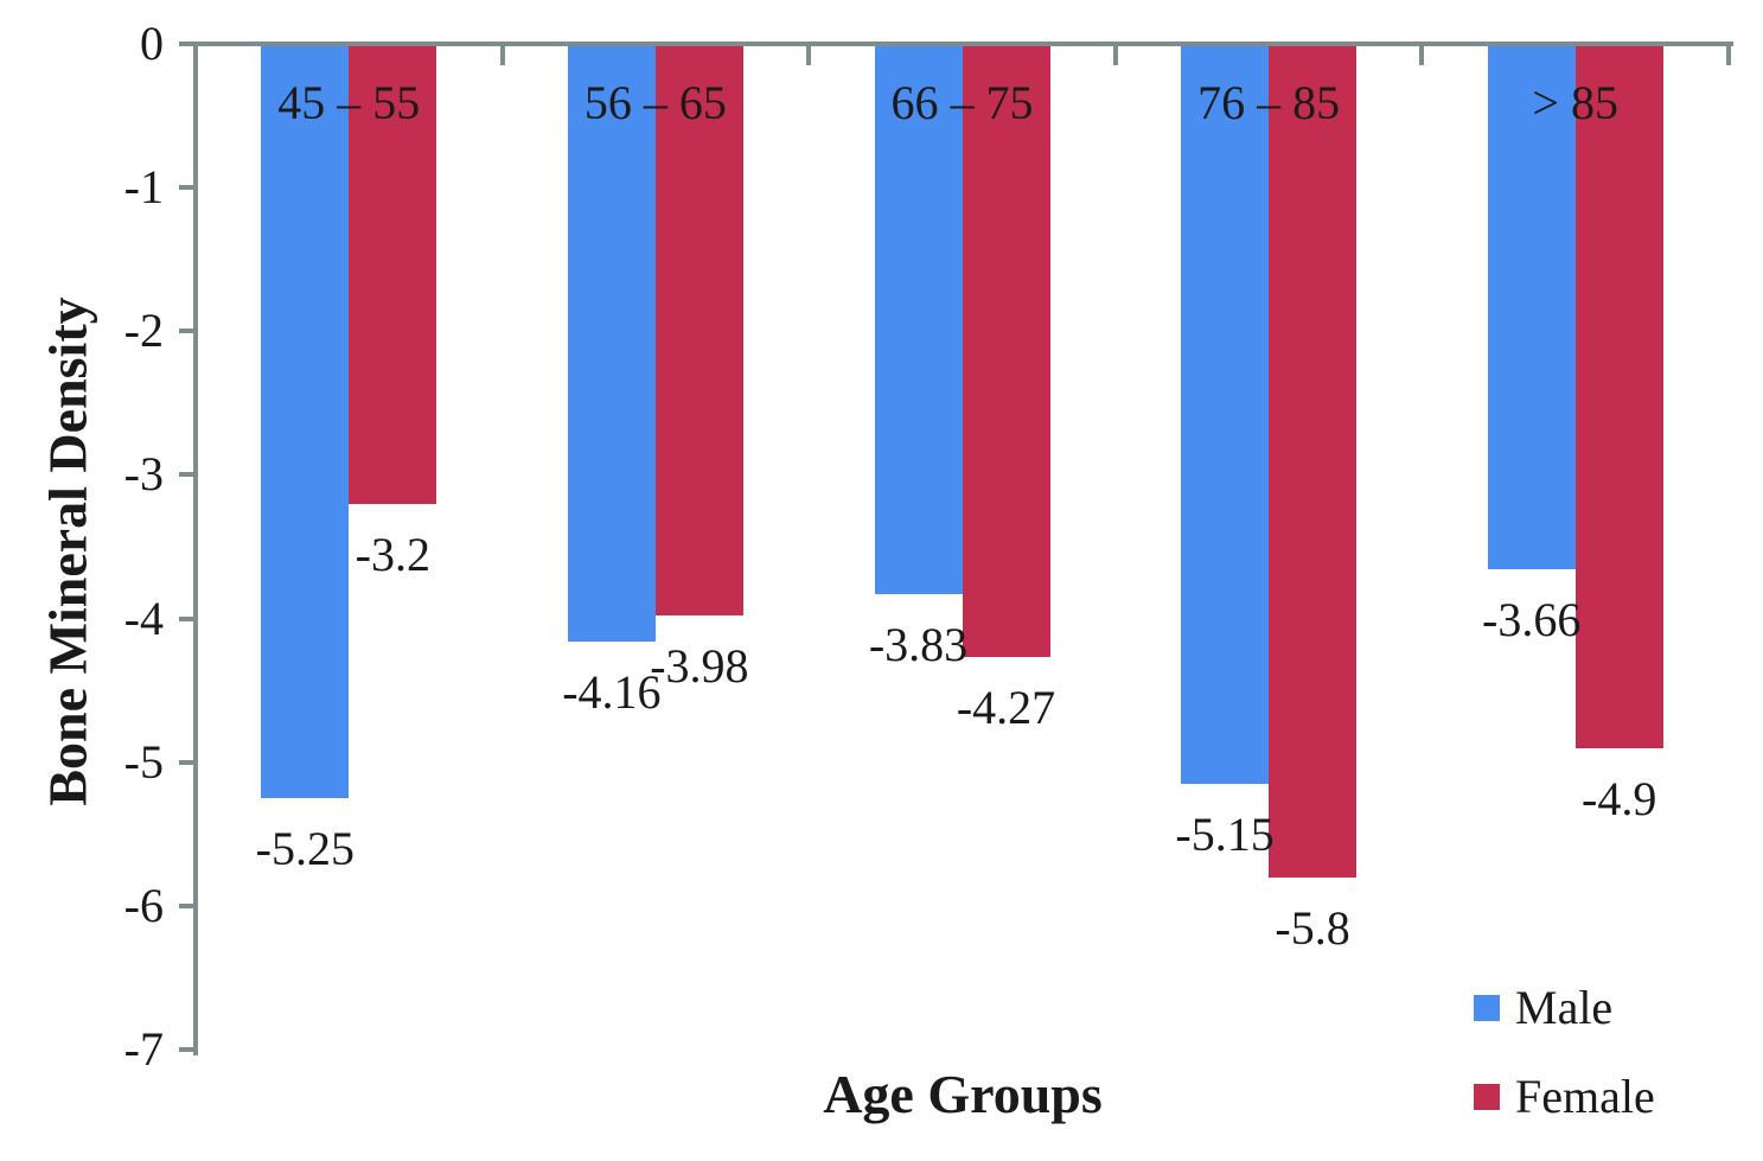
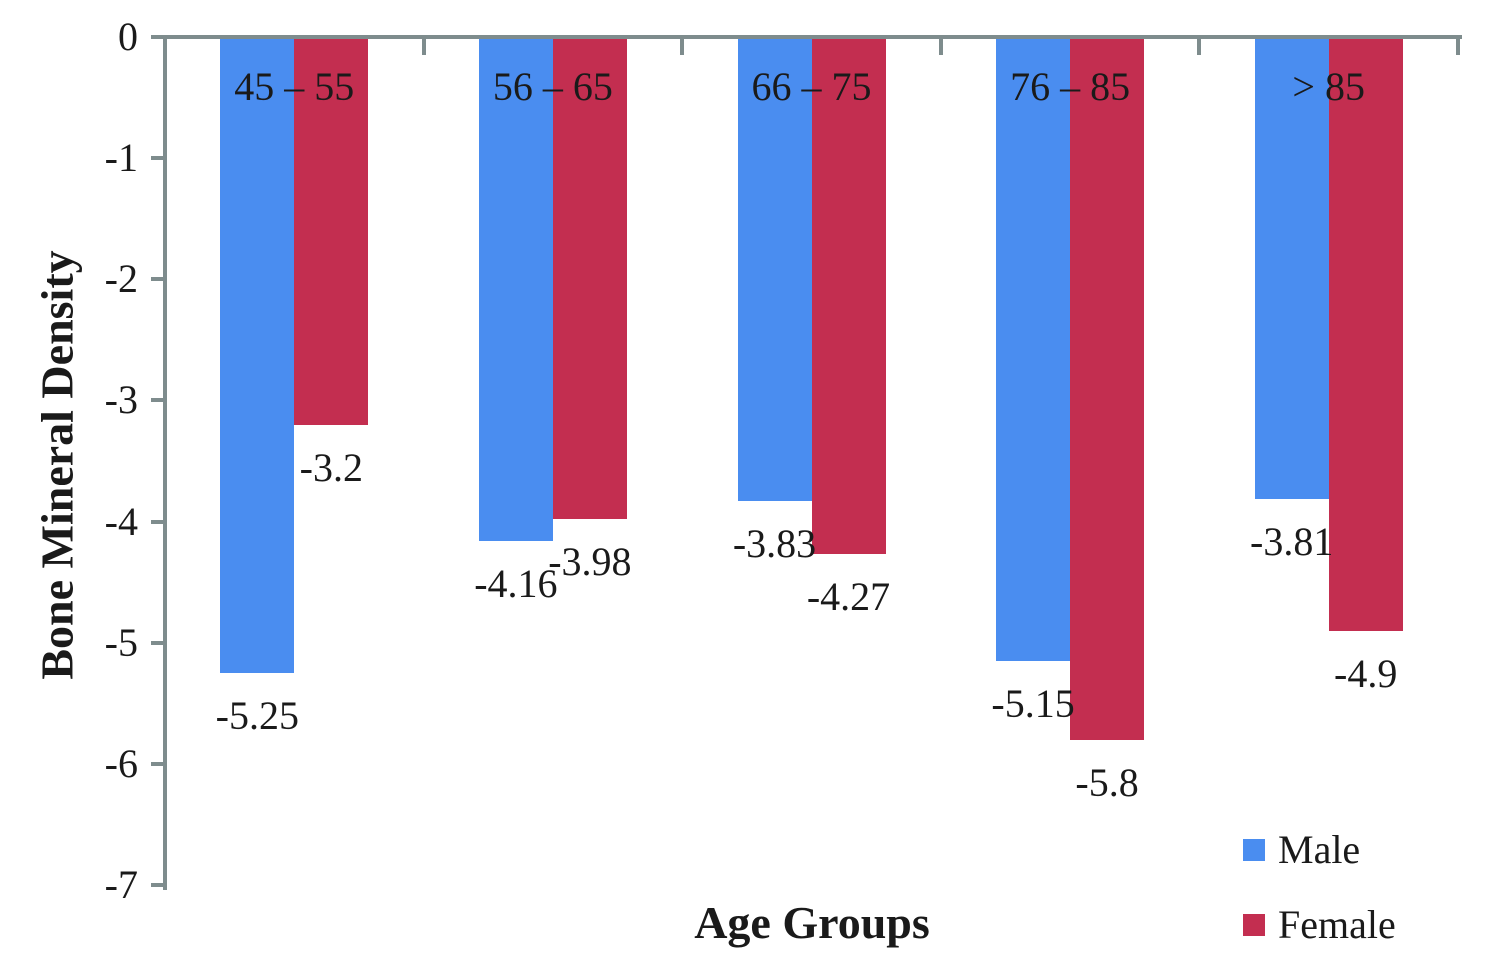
Male/> 85: -3.66 -> -3.81
